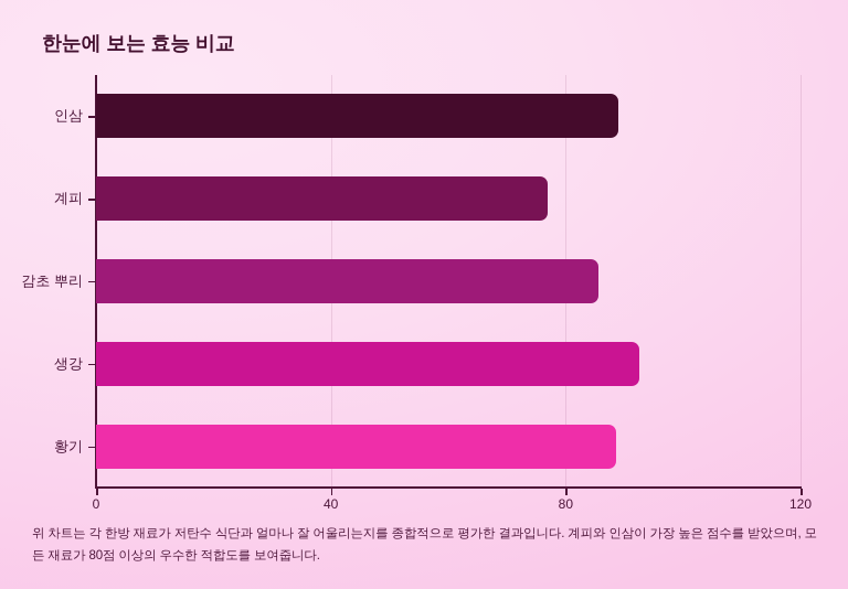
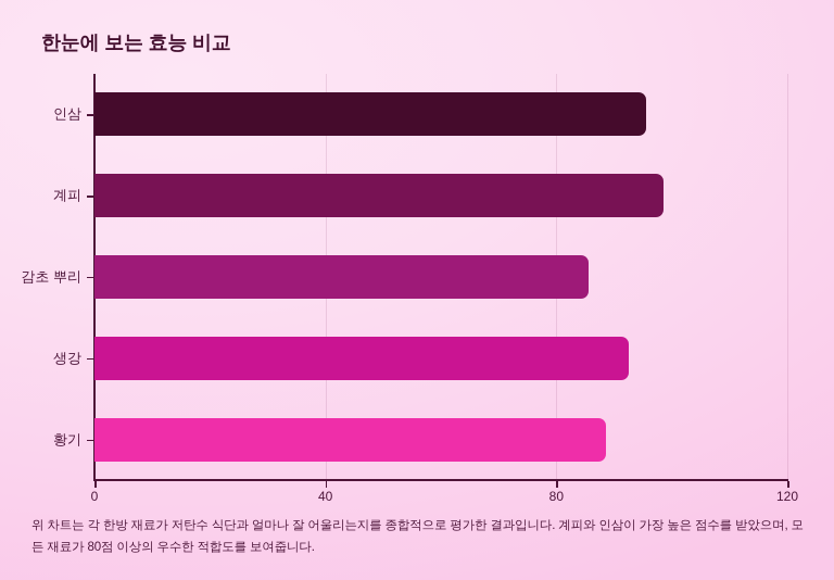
인삼: 89 -> 96
계피: 77 -> 98
